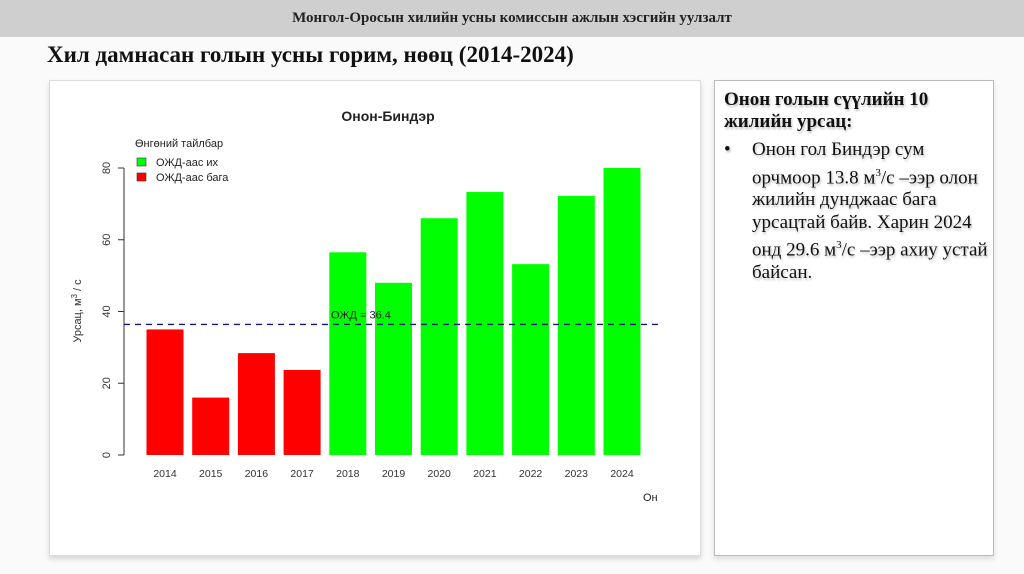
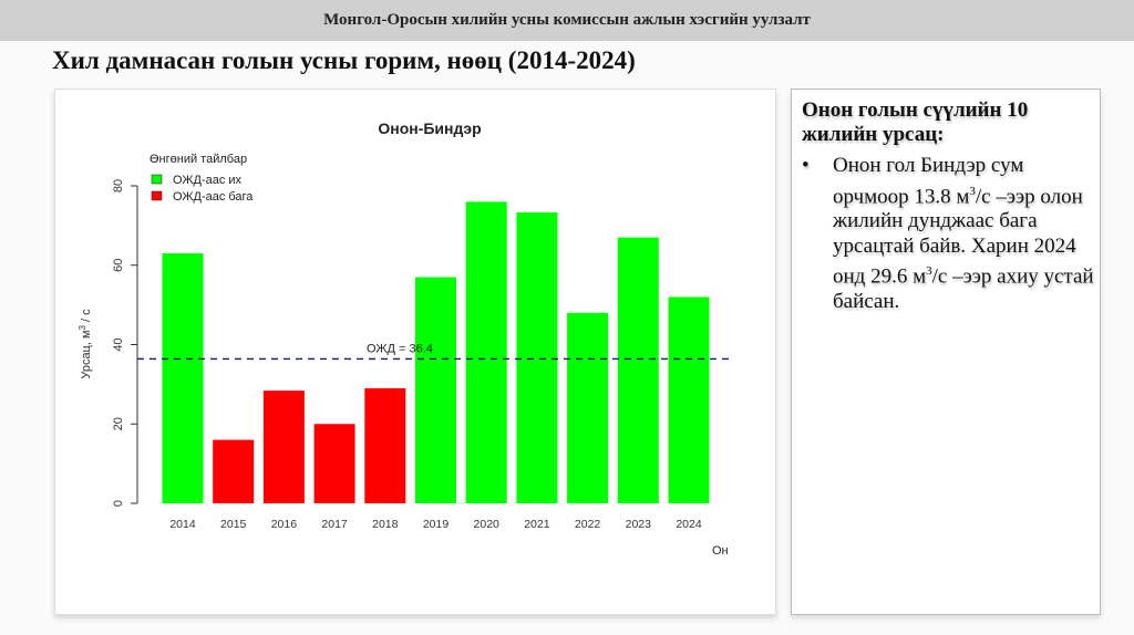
2014: 35 -> 63
2017: 24 -> 20
2018: 56 -> 29
2019: 48 -> 57
2020: 66 -> 76
2022: 53 -> 48
2023: 72 -> 67
2024: 80 -> 52
